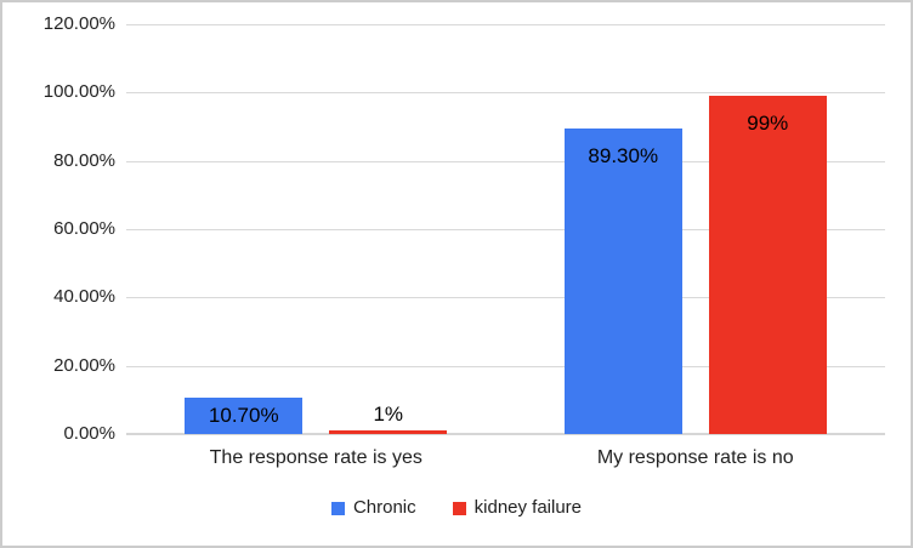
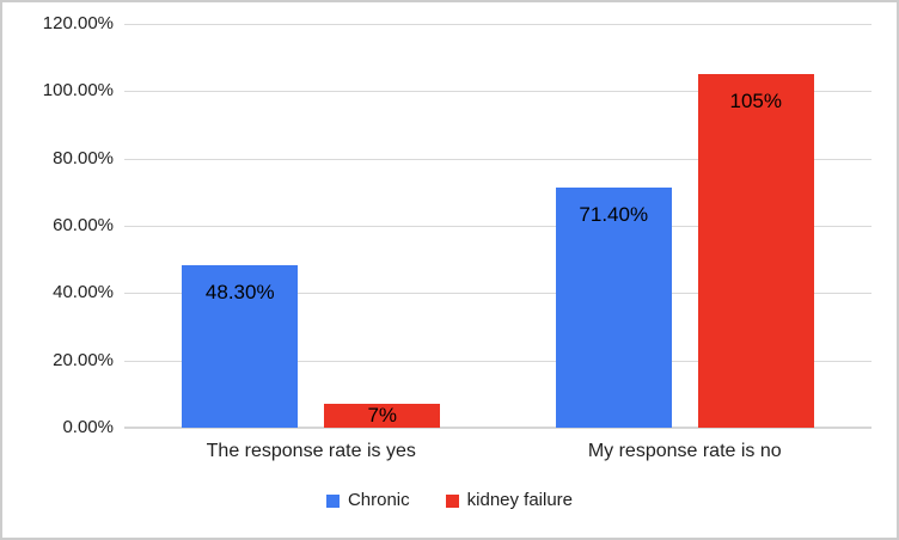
Chronic/The response rate is yes: 10.70% -> 48.30%
kidney failure/The response rate is yes: 1% -> 7%
Chronic/My response rate is no: 89.30% -> 71.40%
kidney failure/My response rate is no: 99% -> 105%
